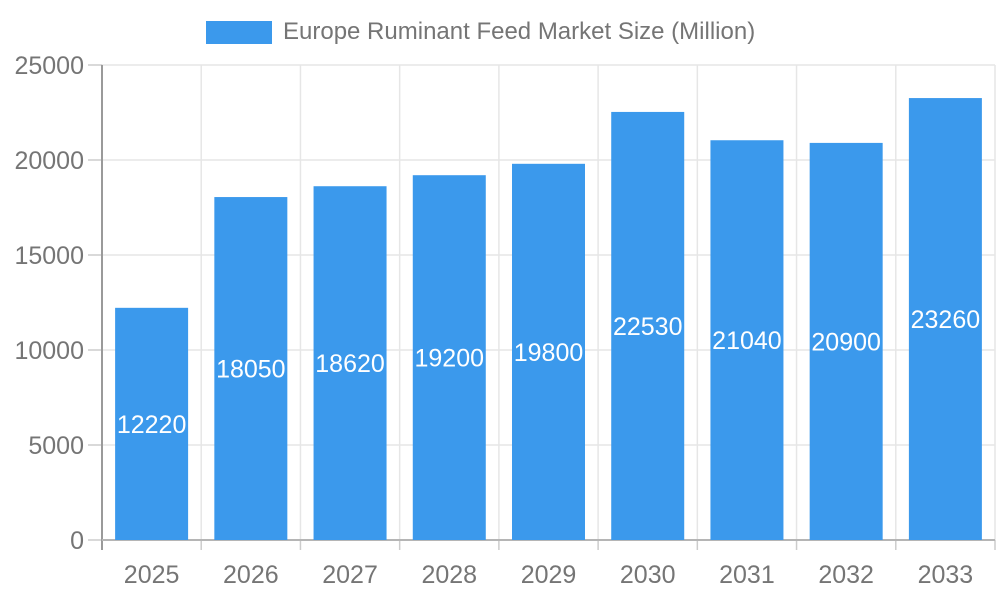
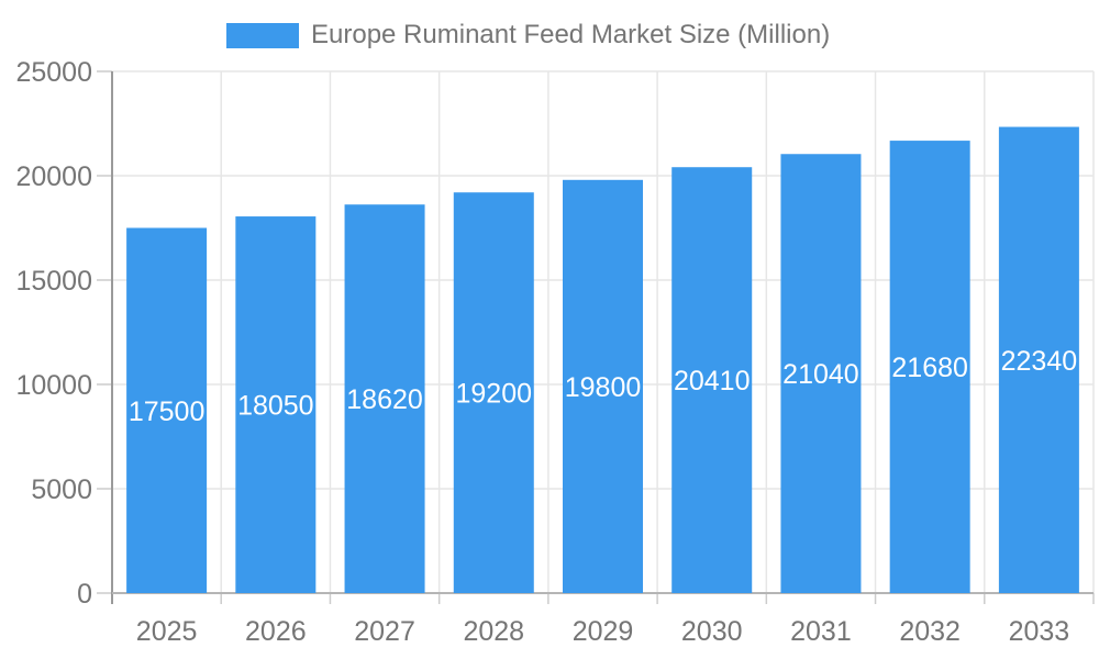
2025: 12220 -> 17500
2030: 22530 -> 20410
2032: 20900 -> 21680
2033: 23260 -> 22340
